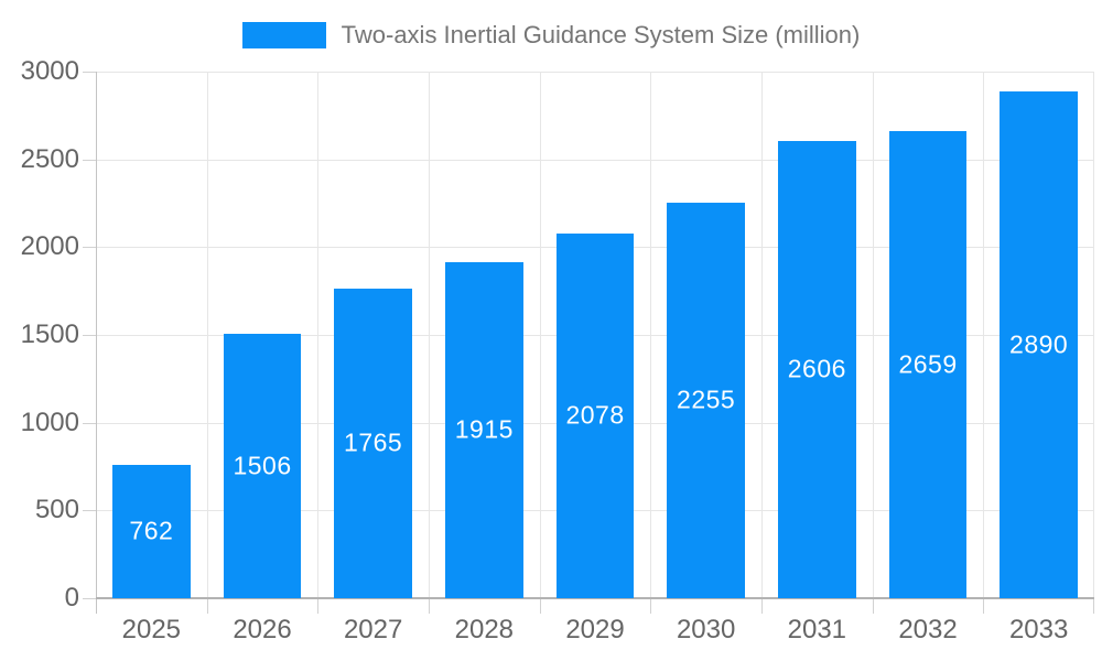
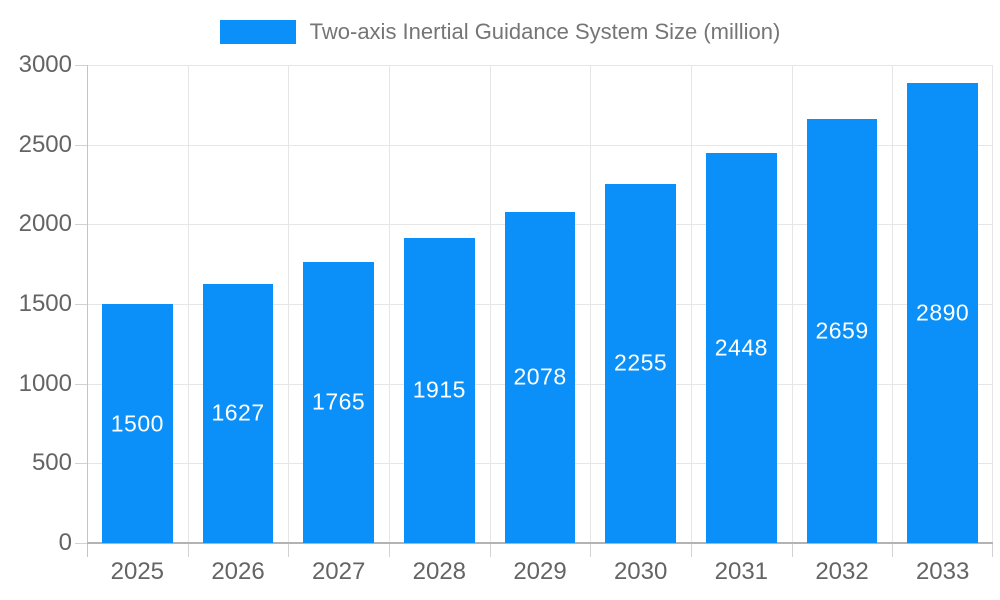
2025: 762 -> 1500
2026: 1506 -> 1627
2031: 2606 -> 2448
